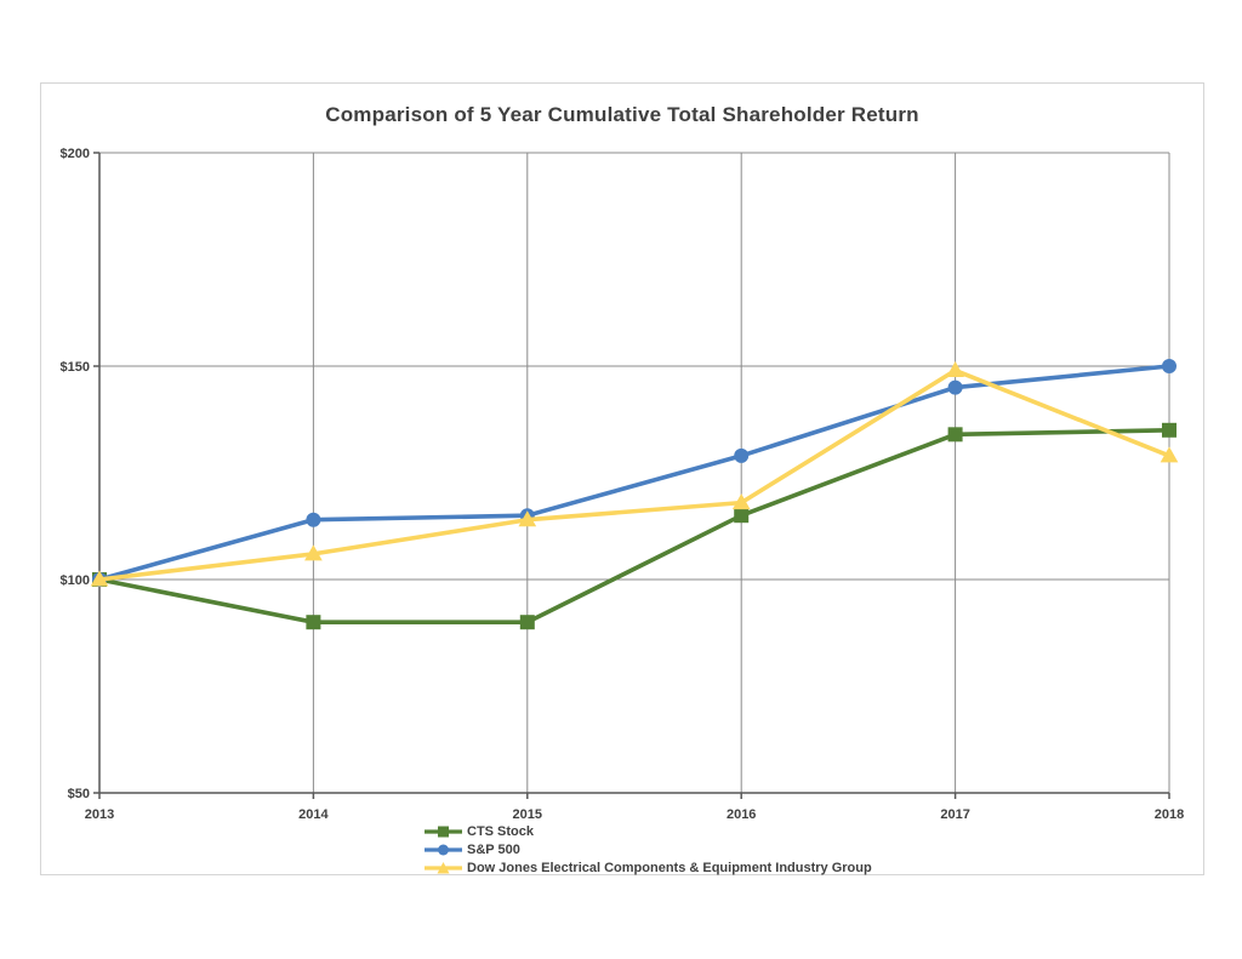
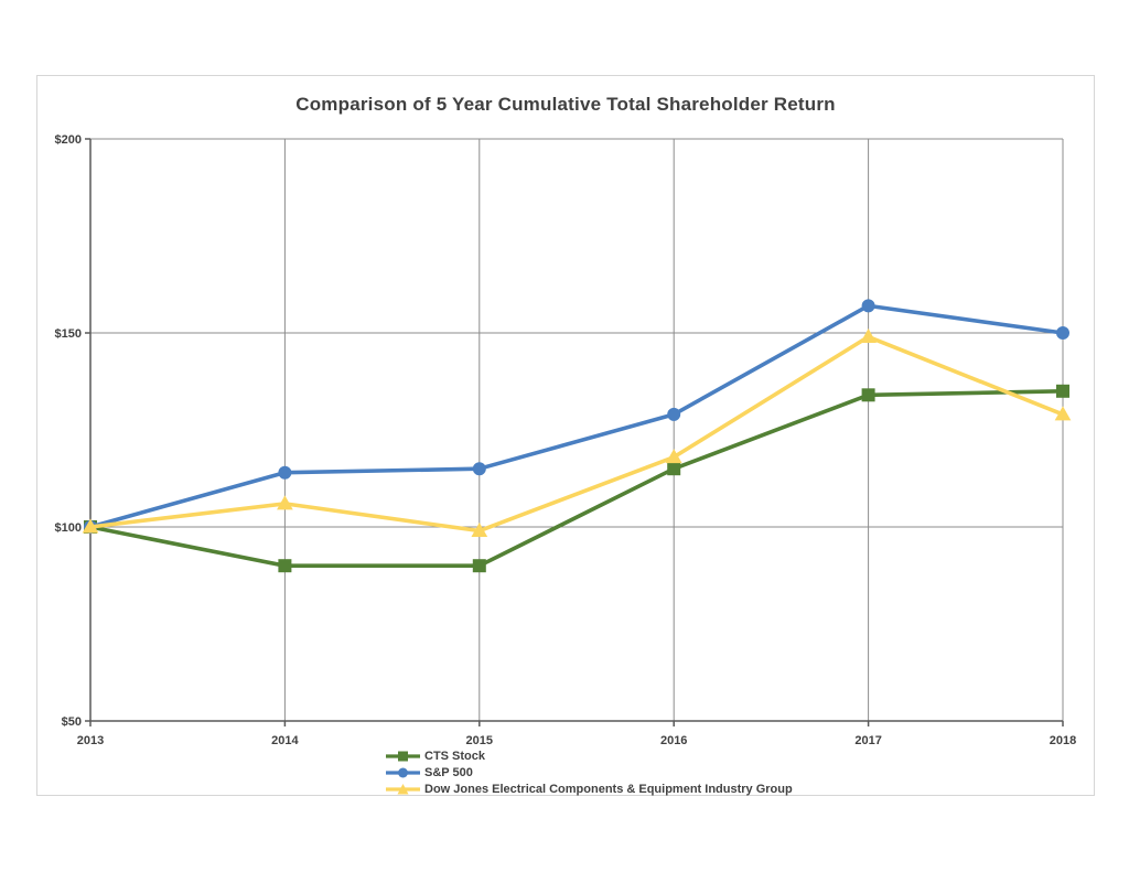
Dow Jones Electrical Components & Equipment Industry Group/2015: $114 -> $99
S&P 500/2017: $145 -> $157
